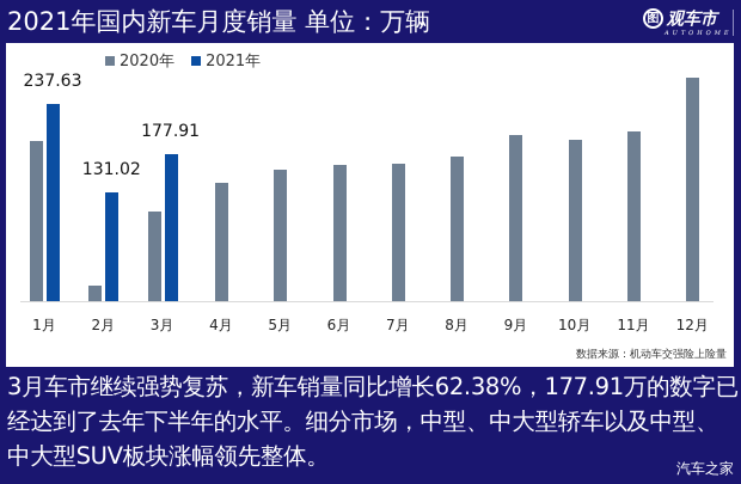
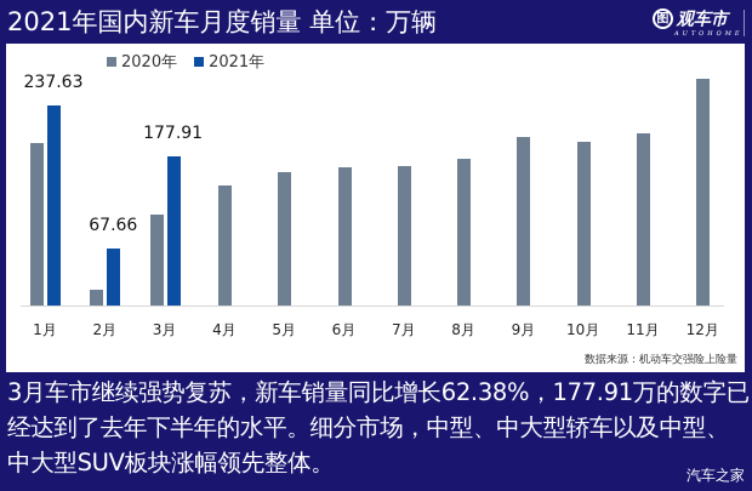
2021年/2月: 131.02 -> 67.66
